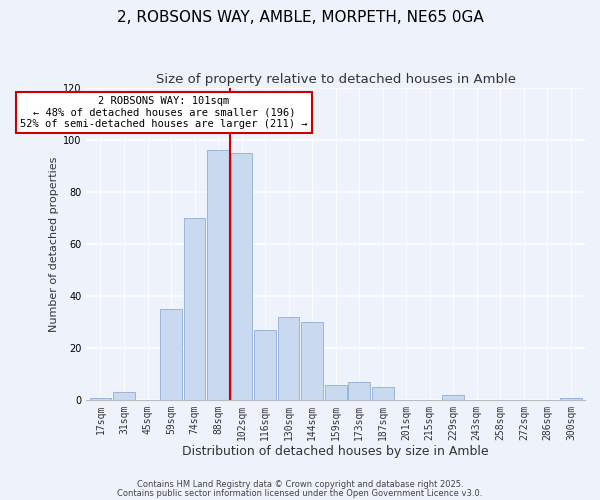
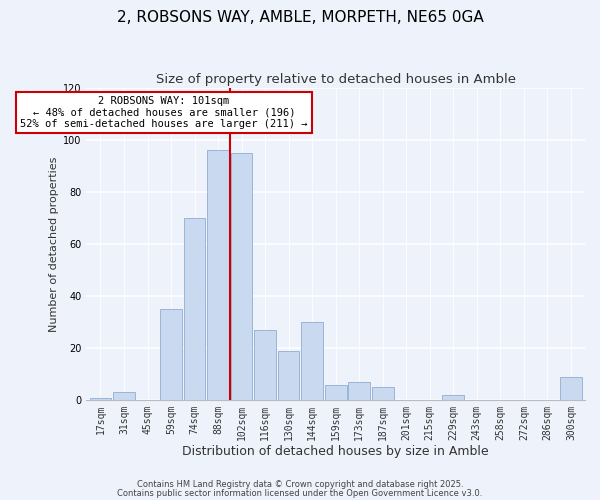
130sqm: 32 -> 19
300sqm: 1 -> 9
